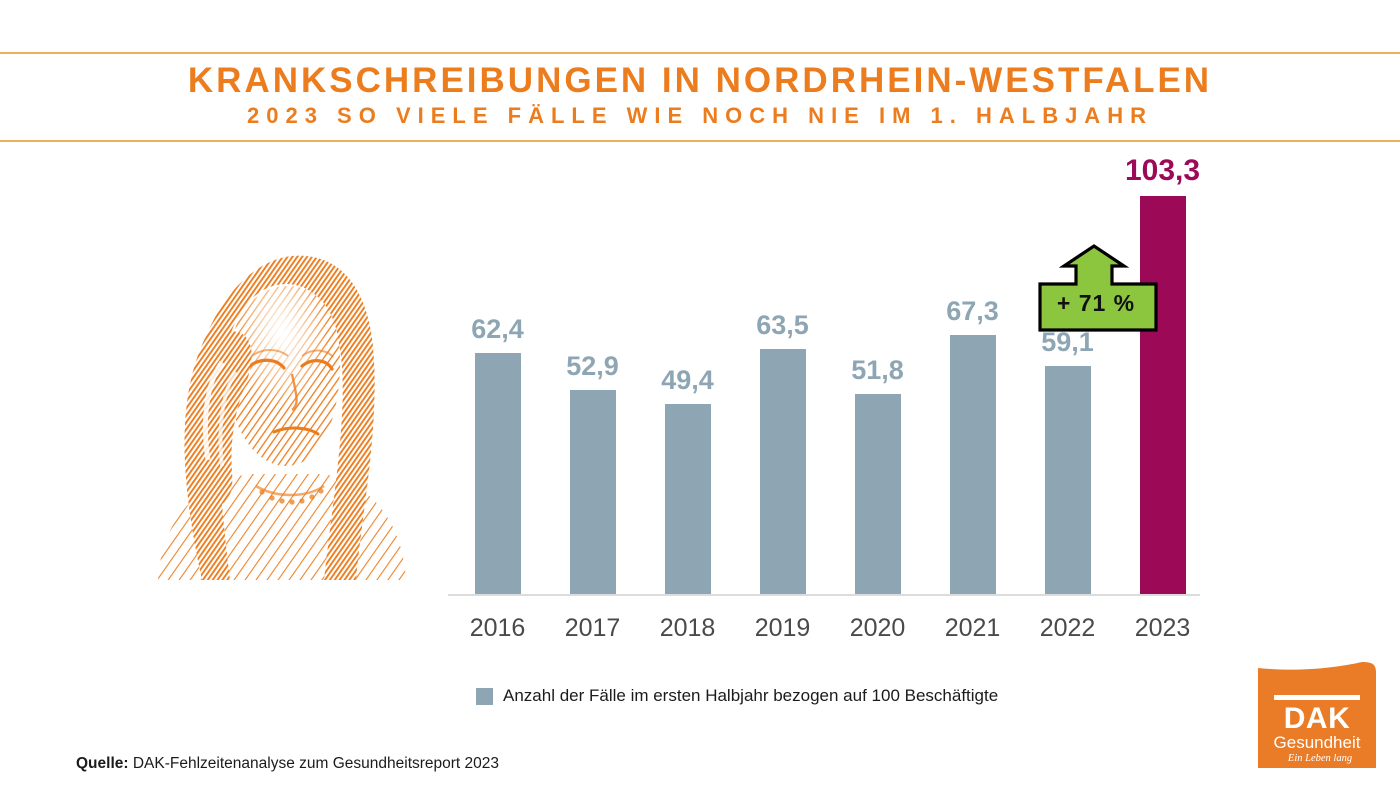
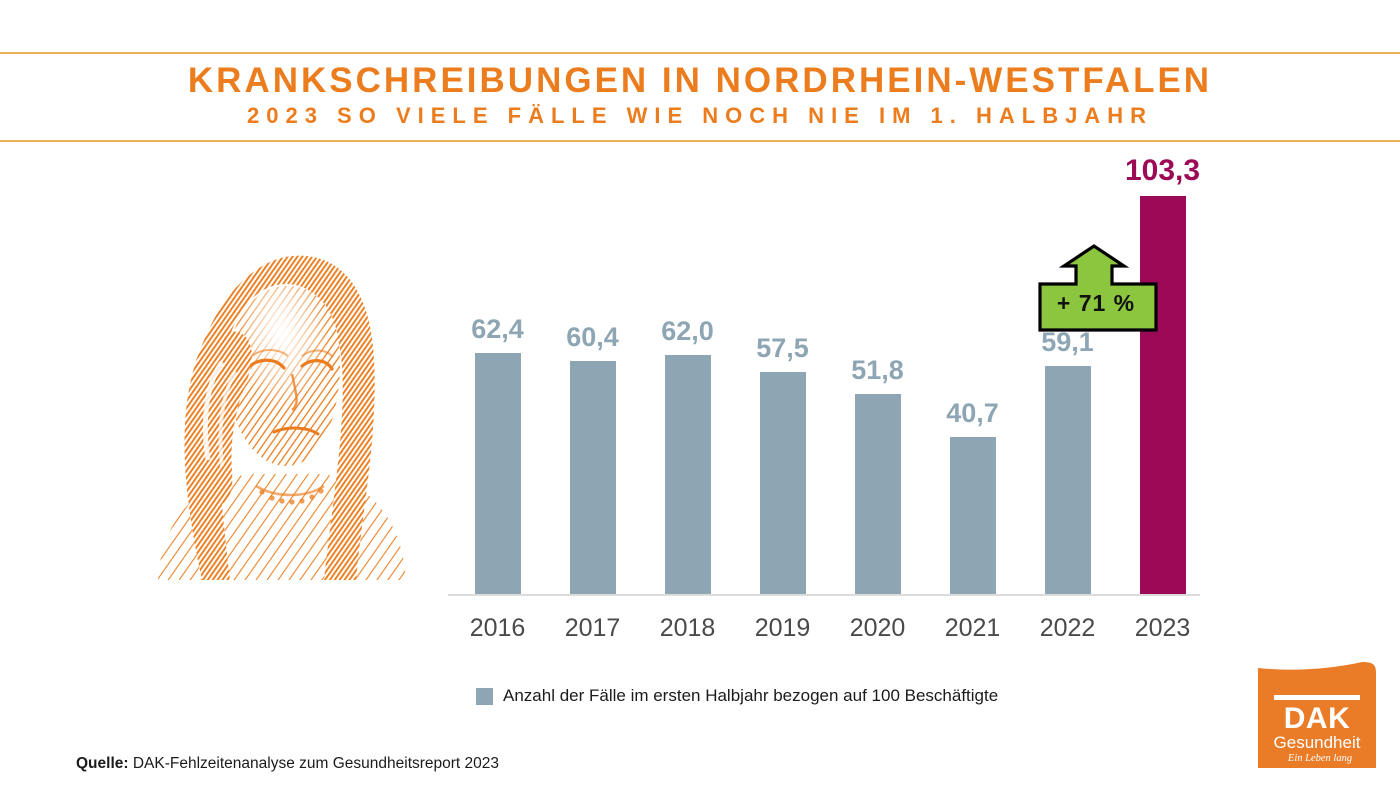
2017: 52,9 -> 60,4
2018: 49,4 -> 62,0
2019: 63,5 -> 57,5
2021: 67,3 -> 40,7
